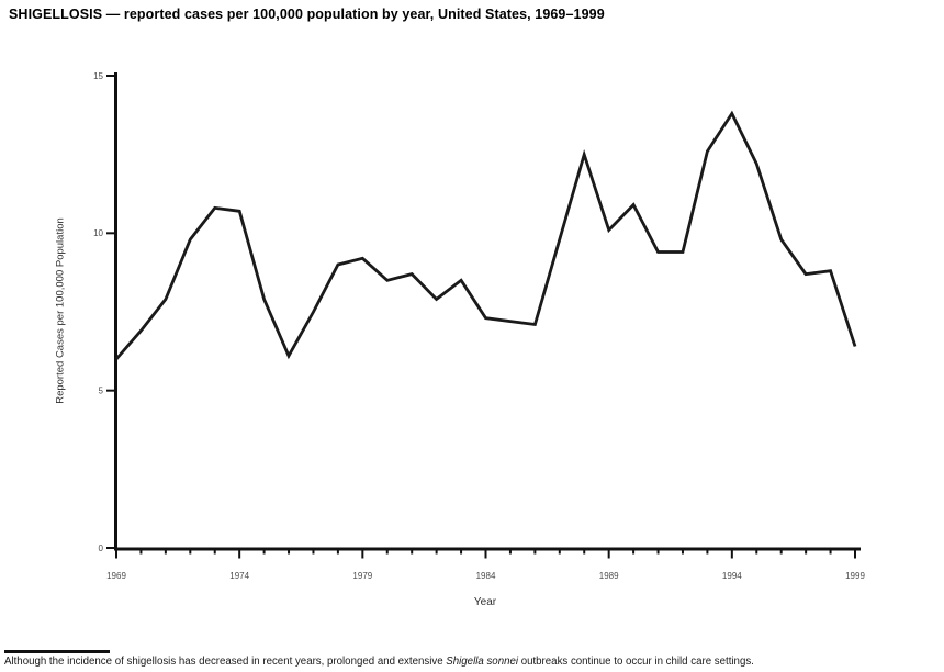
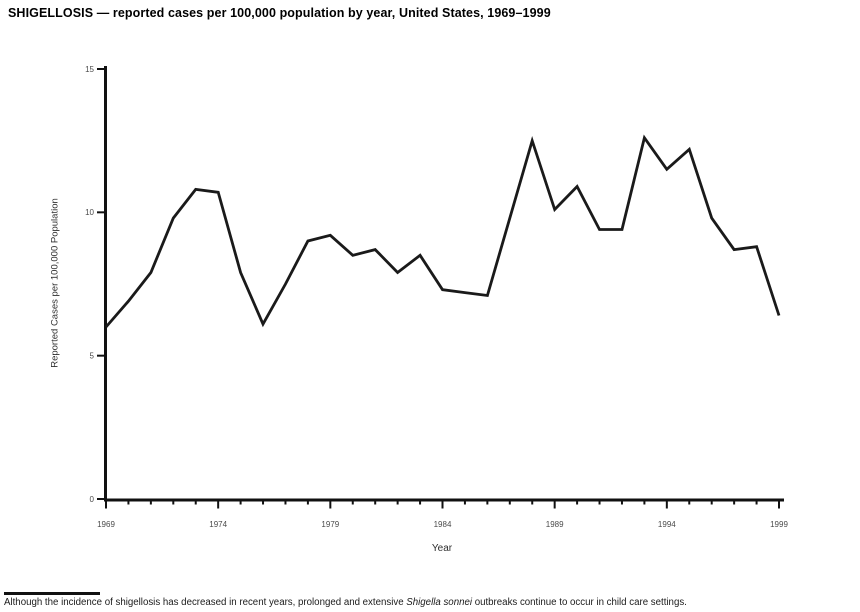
1994: 13.8 -> 11.5
